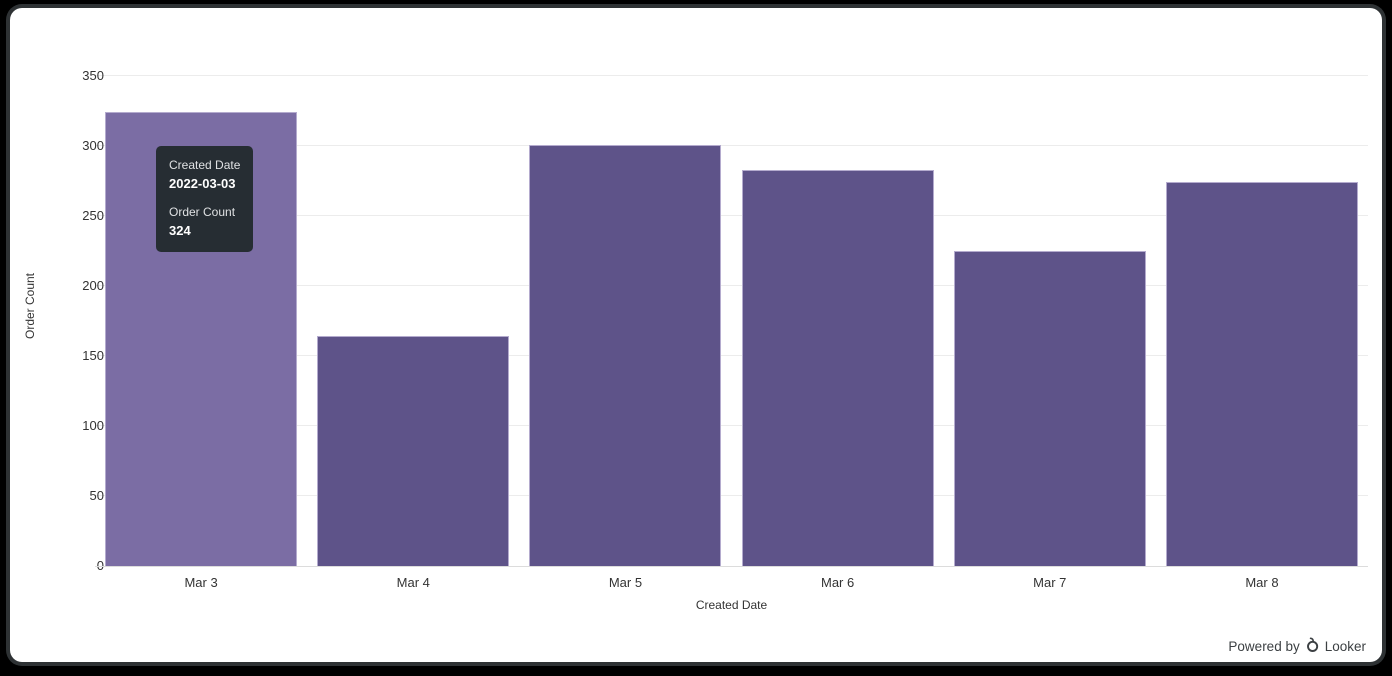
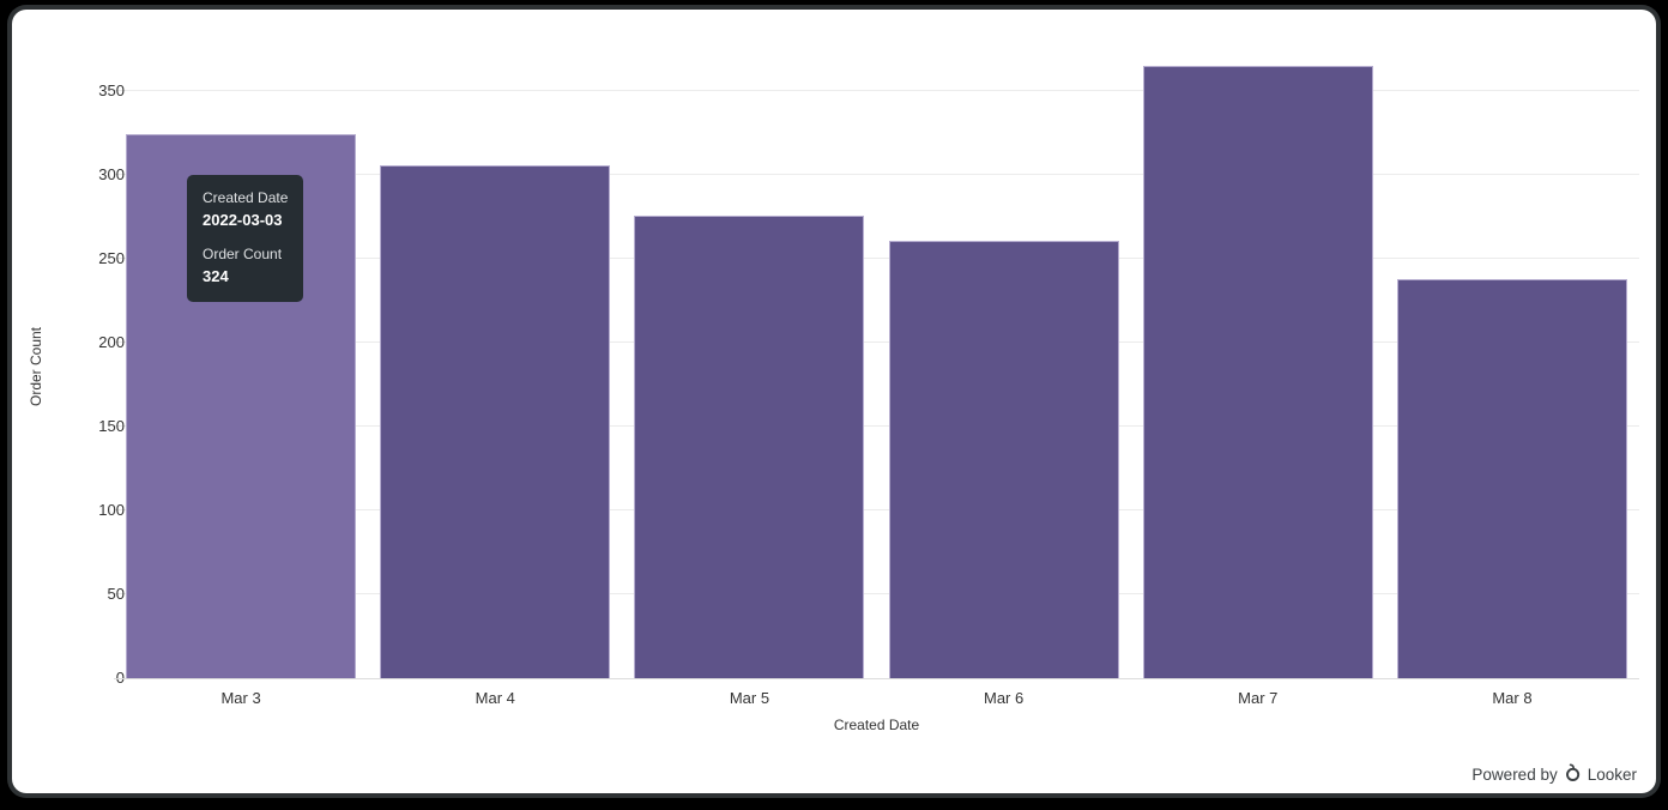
Mar 4: 164 -> 306
Mar 5: 301 -> 276
Mar 6: 283 -> 261
Mar 7: 225 -> 365
Mar 8: 274 -> 238
